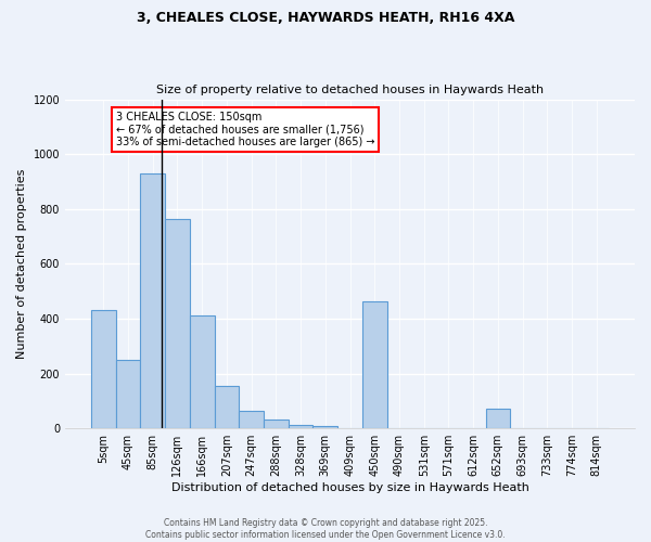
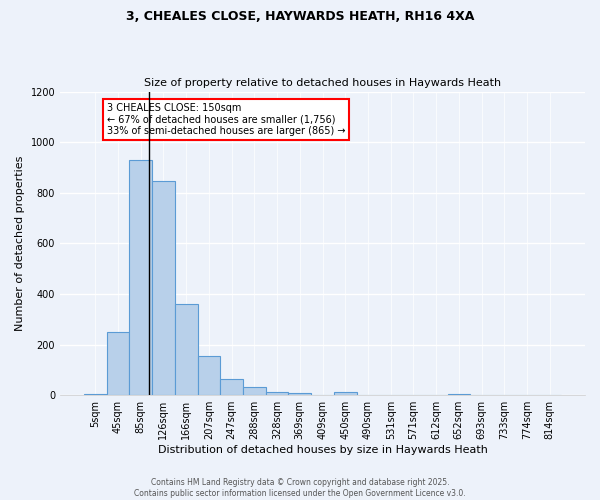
5sqm: 430 -> 5
126sqm: 765 -> 845
166sqm: 410 -> 360
450sqm: 465 -> 12
652sqm: 70 -> 5
